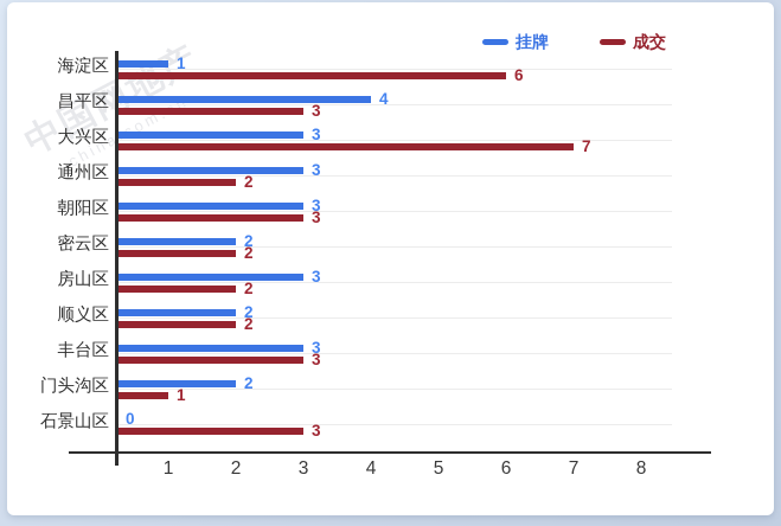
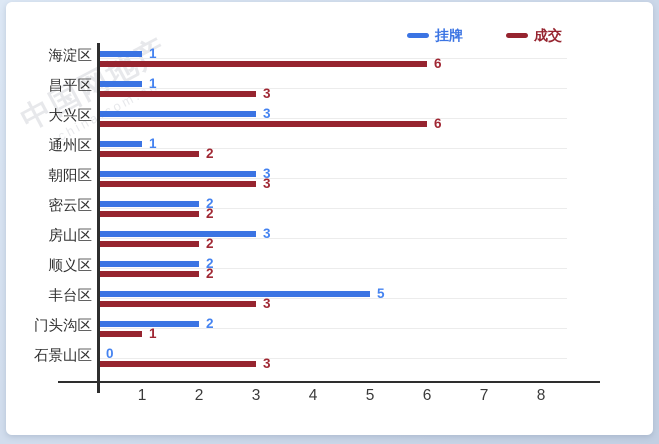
挂牌/昌平区: 4 -> 1
成交/大兴区: 7 -> 6
挂牌/通州区: 3 -> 1
挂牌/丰台区: 3 -> 5
